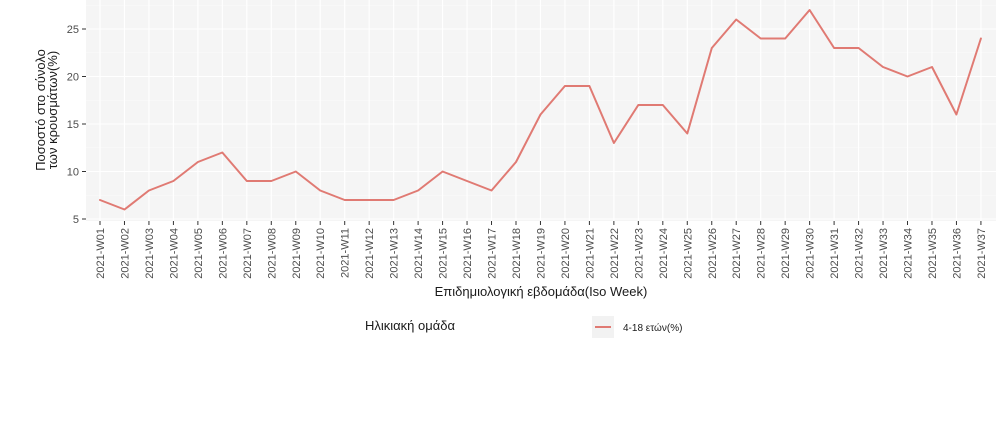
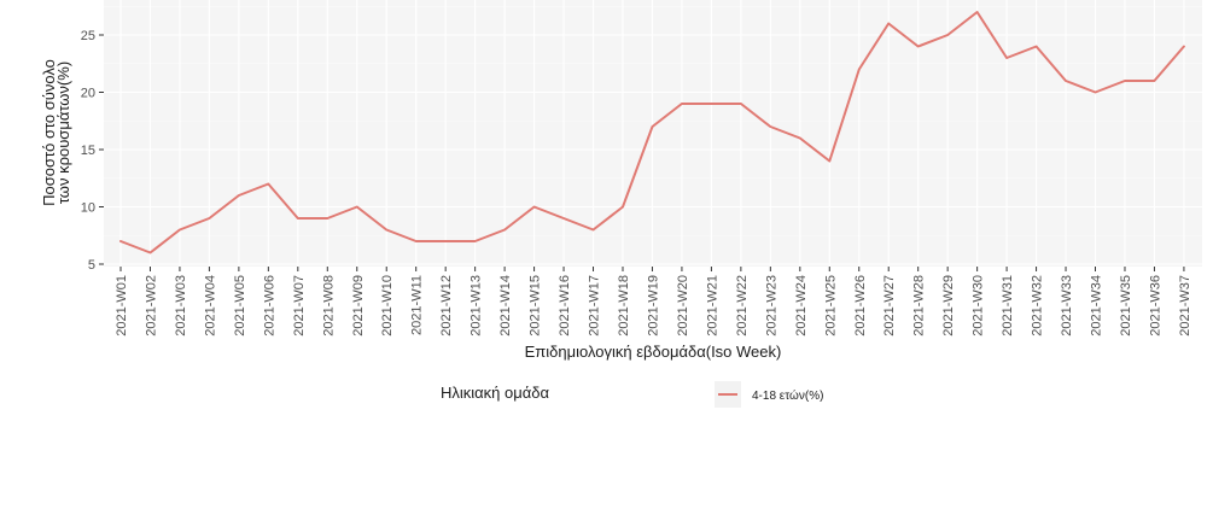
2021-W18: 11 -> 10
2021-W19: 16 -> 17
2021-W22: 13 -> 19
2021-W24: 17 -> 16
2021-W26: 23 -> 22
2021-W29: 24 -> 25
2021-W32: 23 -> 24
2021-W36: 16 -> 21
